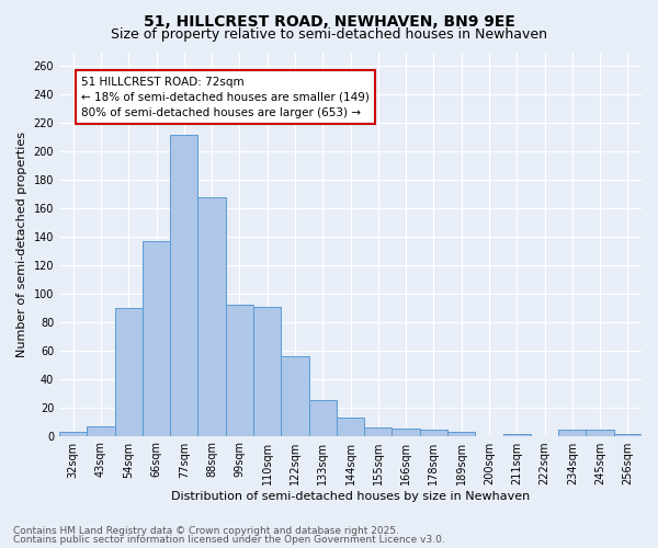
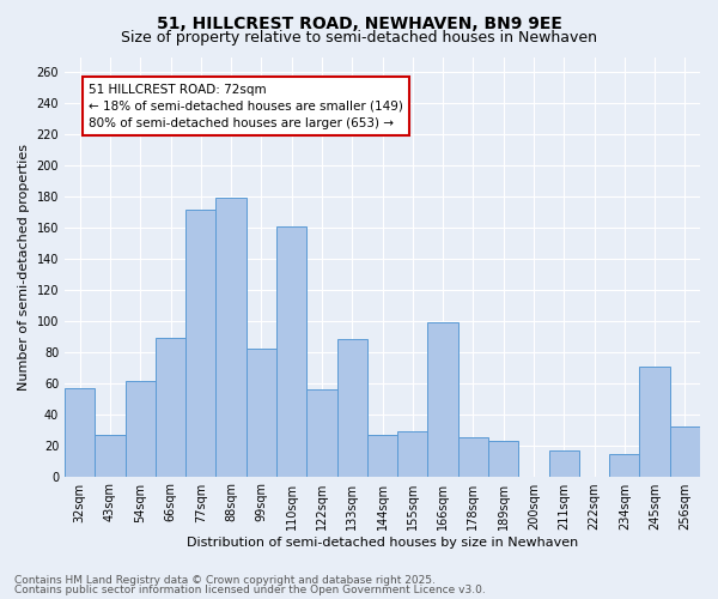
32sqm: 3 -> 57
43sqm: 7 -> 27
54sqm: 90 -> 61
66sqm: 137 -> 89
77sqm: 212 -> 172
88sqm: 168 -> 179
99sqm: 92 -> 82
110sqm: 91 -> 161
133sqm: 25 -> 88
144sqm: 13 -> 27
155sqm: 6 -> 29
166sqm: 5 -> 99
178sqm: 4 -> 25
189sqm: 3 -> 23
211sqm: 1 -> 17
234sqm: 4 -> 14
245sqm: 4 -> 71
256sqm: 1 -> 32
